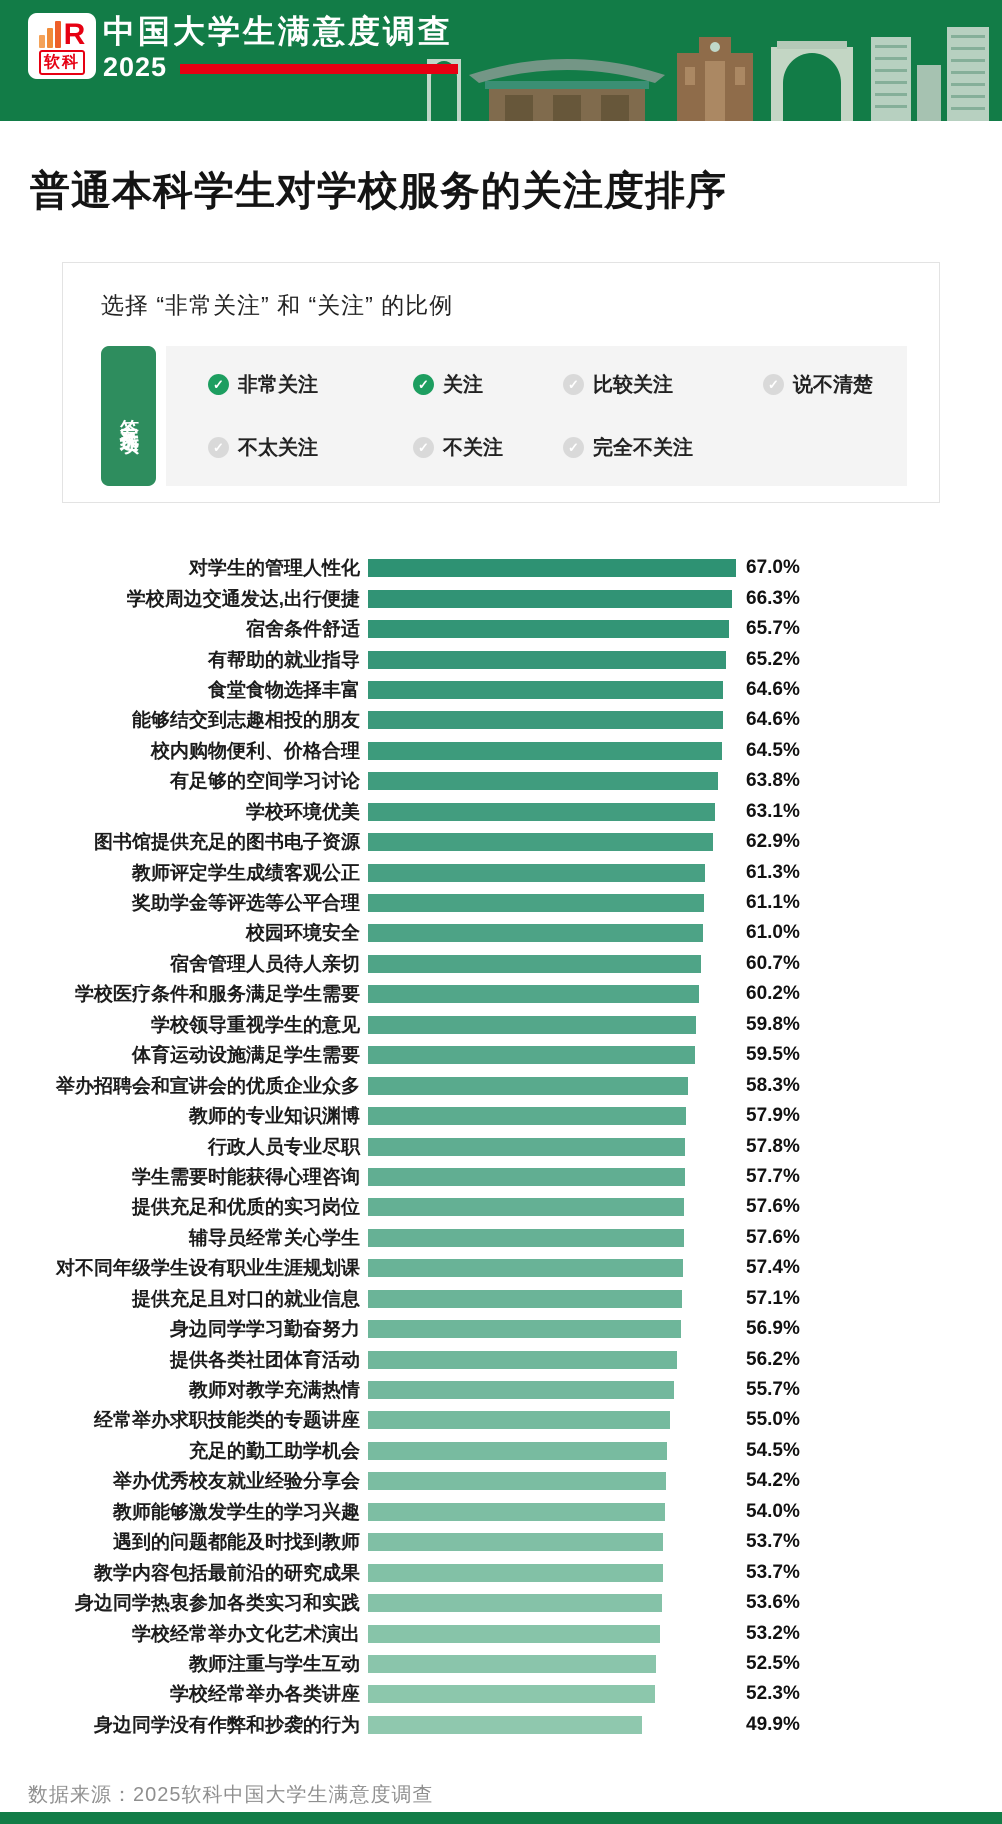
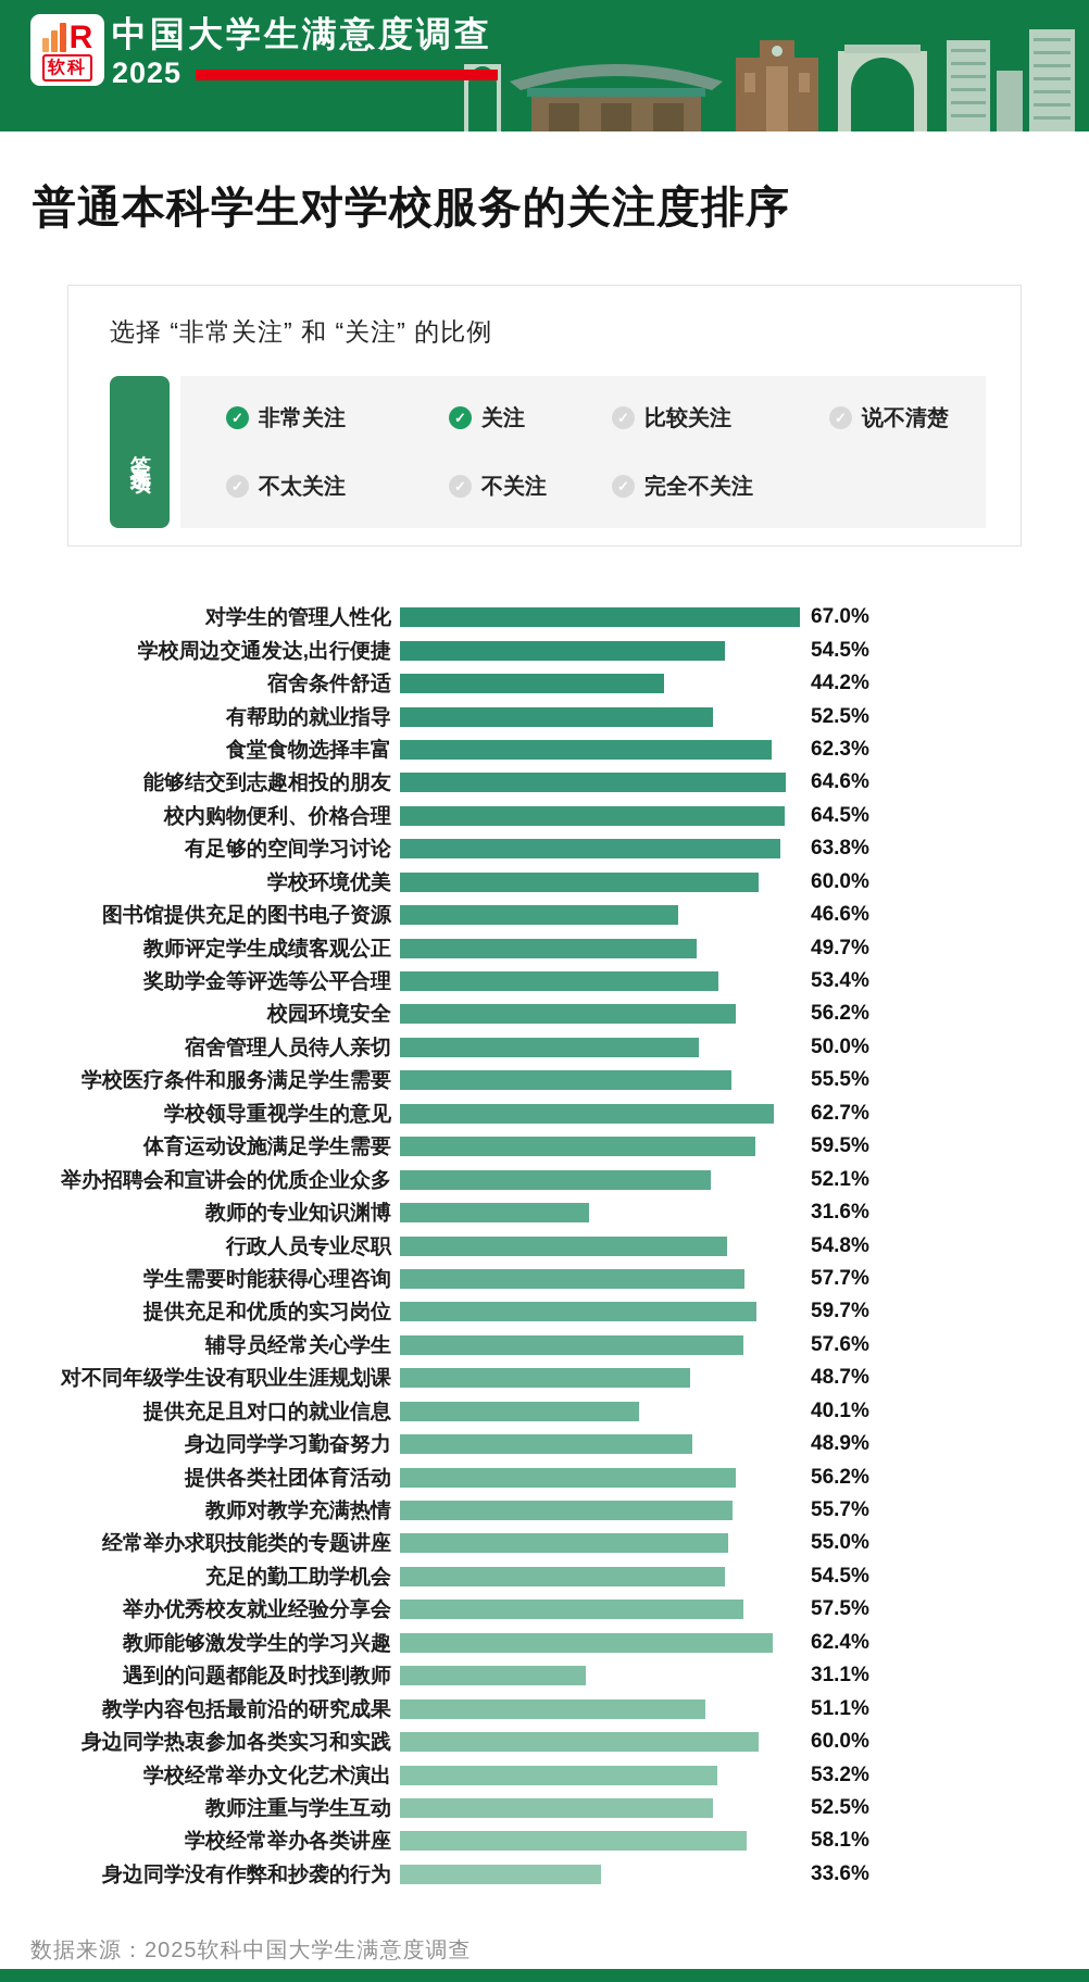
学校周边交通发达,出行便捷: 66.3% -> 54.5%
宿舍条件舒适: 65.7% -> 44.2%
有帮助的就业指导: 65.2% -> 52.5%
食堂食物选择丰富: 64.6% -> 62.3%
学校环境优美: 63.1% -> 60.0%
图书馆提供充足的图书电子资源: 62.9% -> 46.6%
教师评定学生成绩客观公正: 61.3% -> 49.7%
奖助学金等评选等公平合理: 61.1% -> 53.4%
校园环境安全: 61.0% -> 56.2%
宿舍管理人员待人亲切: 60.7% -> 50.0%
学校医疗条件和服务满足学生需要: 60.2% -> 55.5%
学校领导重视学生的意见: 59.8% -> 62.7%
举办招聘会和宣讲会的优质企业众多: 58.3% -> 52.1%
教师的专业知识渊博: 57.9% -> 31.6%
行政人员专业尽职: 57.8% -> 54.8%
提供充足和优质的实习岗位: 57.6% -> 59.7%
对不同年级学生设有职业生涯规划课: 57.4% -> 48.7%
提供充足且对口的就业信息: 57.1% -> 40.1%
身边同学学习勤奋努力: 56.9% -> 48.9%
举办优秀校友就业经验分享会: 54.2% -> 57.5%
教师能够激发学生的学习兴趣: 54.0% -> 62.4%
遇到的问题都能及时找到教师: 53.7% -> 31.1%
教学内容包括最前沿的研究成果: 53.7% -> 51.1%
身边同学热衷参加各类实习和实践: 53.6% -> 60.0%
学校经常举办各类讲座: 52.3% -> 58.1%
身边同学没有作弊和抄袭的行为: 49.9% -> 33.6%
